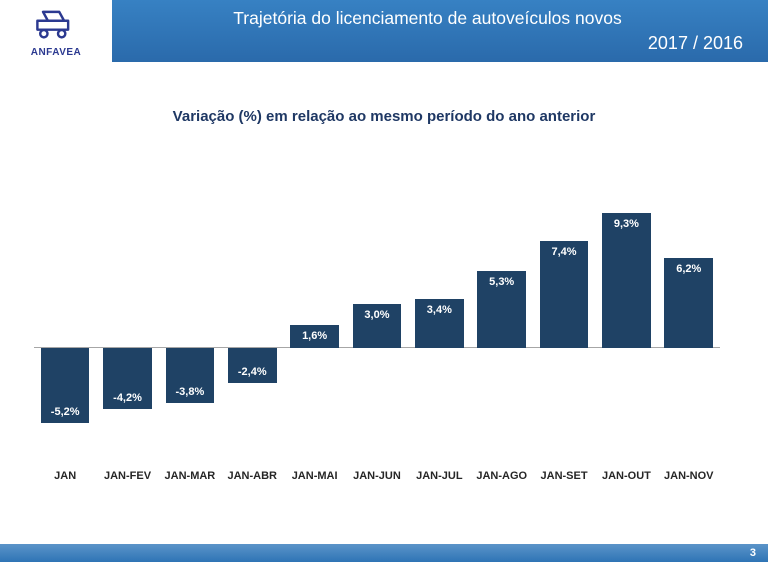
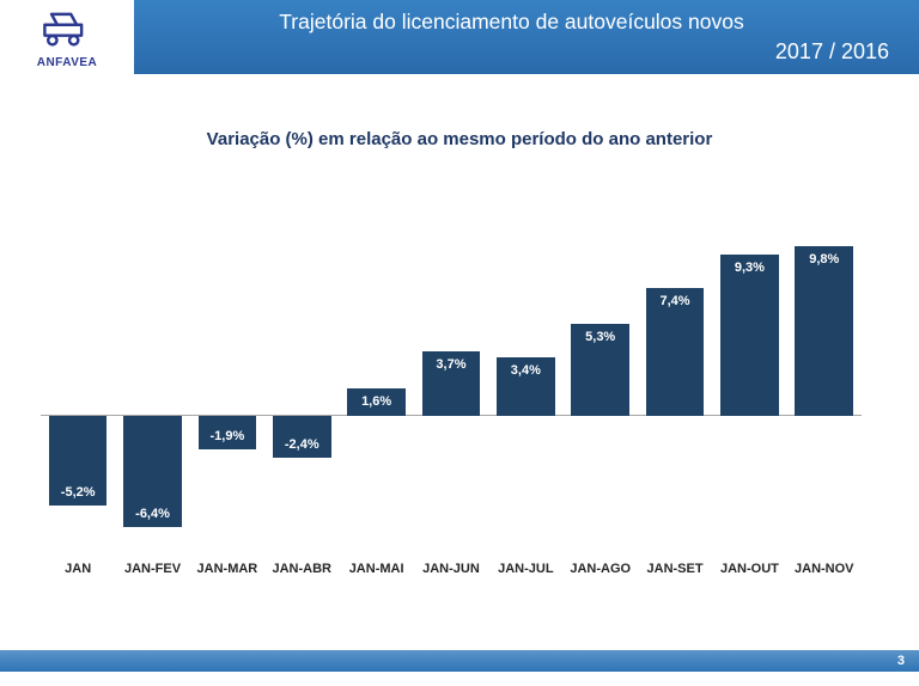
JAN-FEV: -4,2% -> -6,4%
JAN-MAR: -3,8% -> -1,9%
JAN-JUN: 3,0% -> 3,7%
JAN-NOV: 6,2% -> 9,8%
